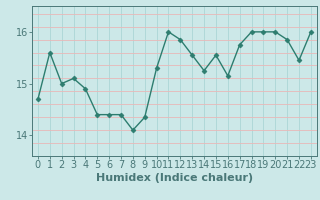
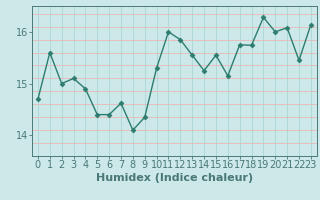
7: 14.40 -> 14.62
18: 16.00 -> 15.74
19: 16.00 -> 16.28
21: 15.85 -> 16.08
23: 16.00 -> 16.14
